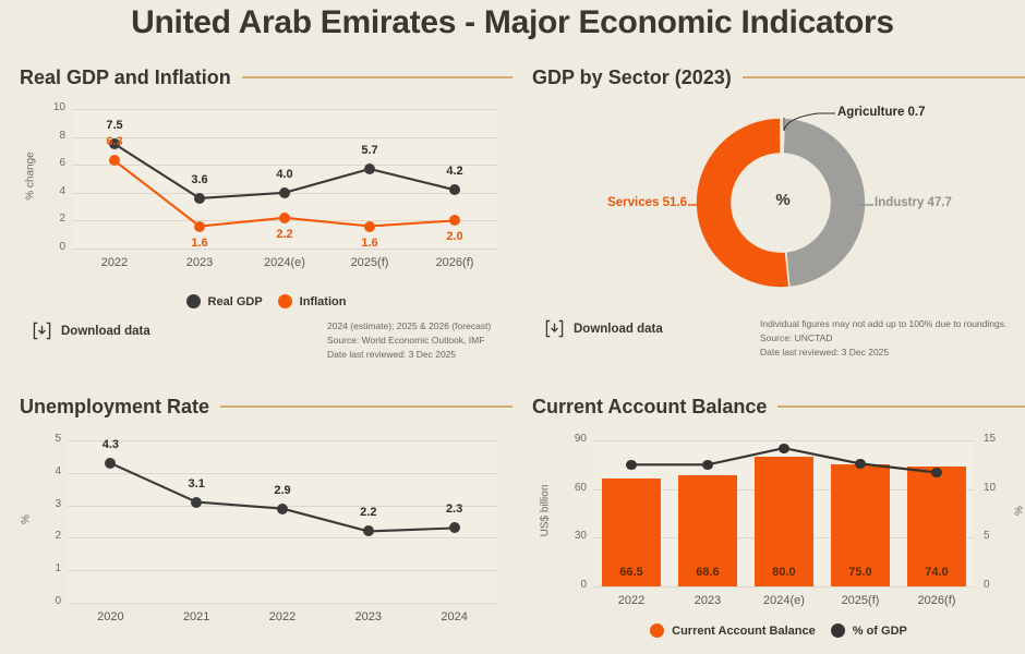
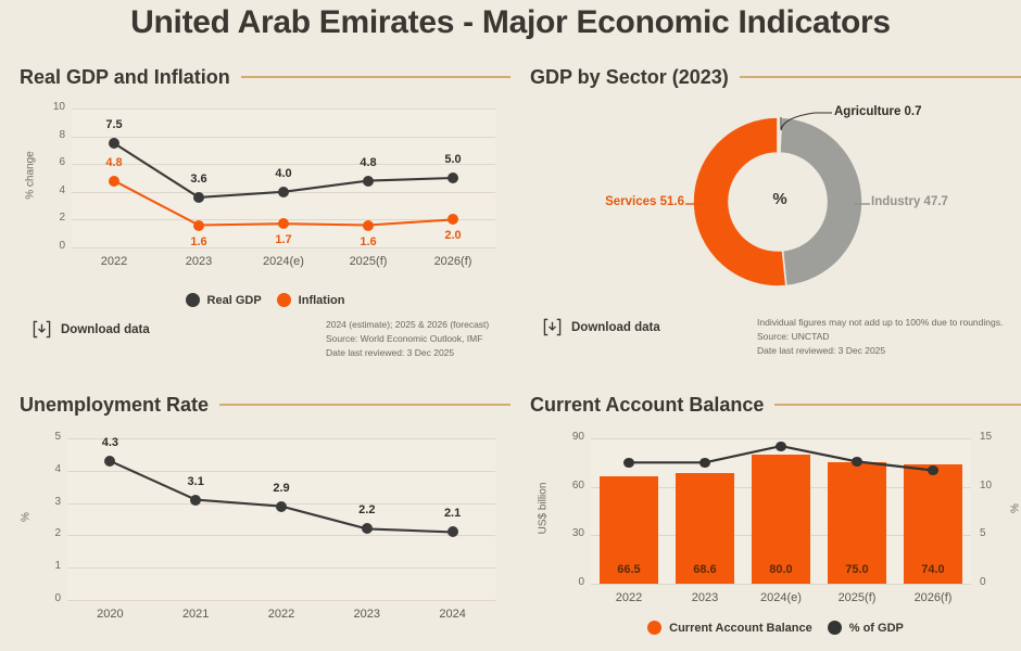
Real GDP and Inflation/Inflation/2022: 6.3 -> 4.8
Real GDP and Inflation/Inflation/2024(e): 2.2 -> 1.7
Real GDP and Inflation/Real GDP/2025(f): 5.7 -> 4.8
Real GDP and Inflation/Real GDP/2026(f): 4.2 -> 5.0
Unemployment Rate/2024: 2.3 -> 2.1
